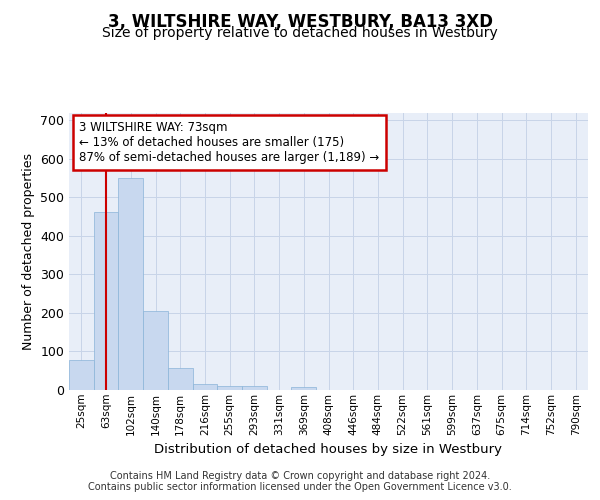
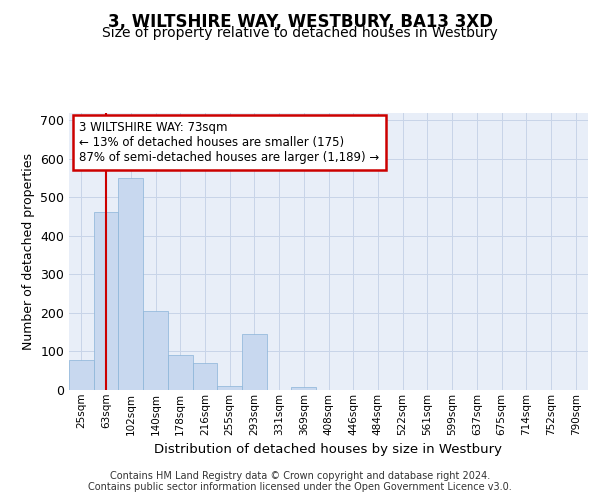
178sqm: 57 -> 90
216sqm: 15 -> 70
293sqm: 10 -> 145
